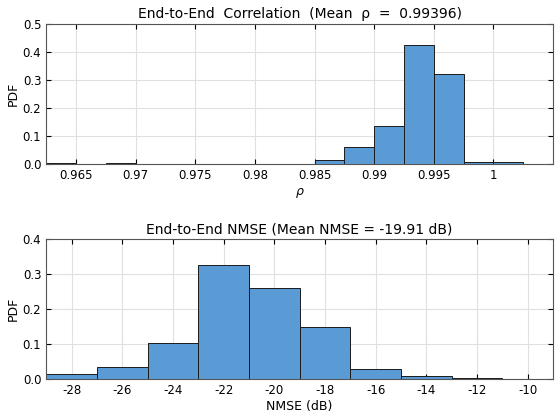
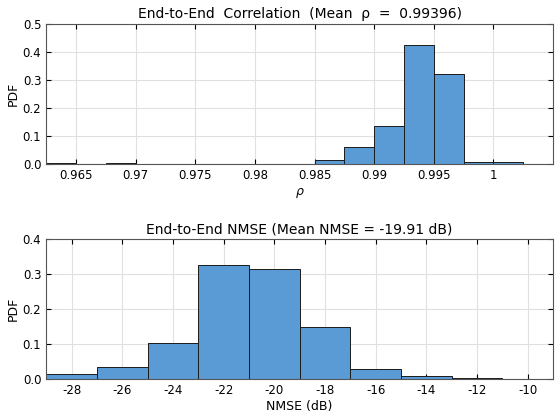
End-to-End NMSE (Mean NMSE = -19.91 dB)/-20: 0.260 -> 0.315
